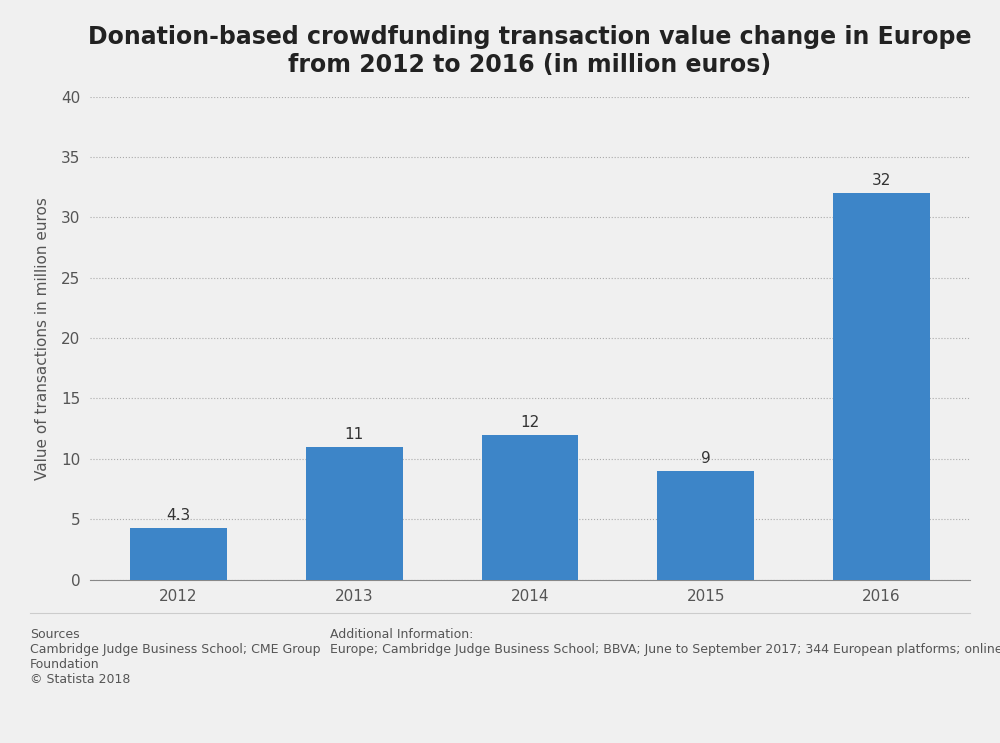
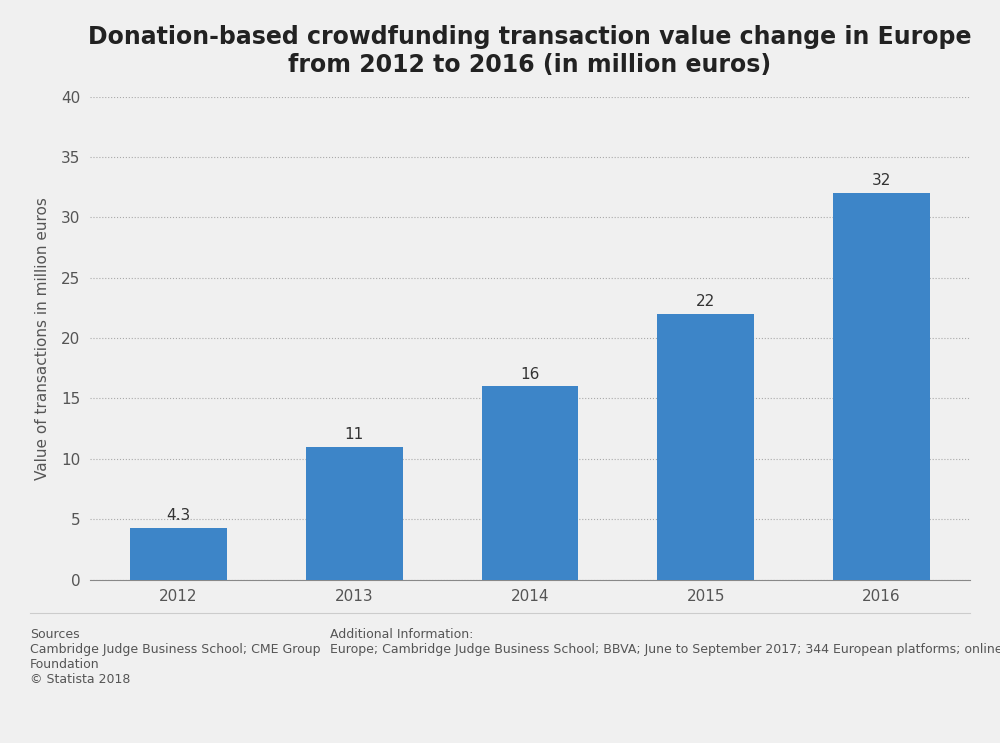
2014: 12 -> 16
2015: 9 -> 22
